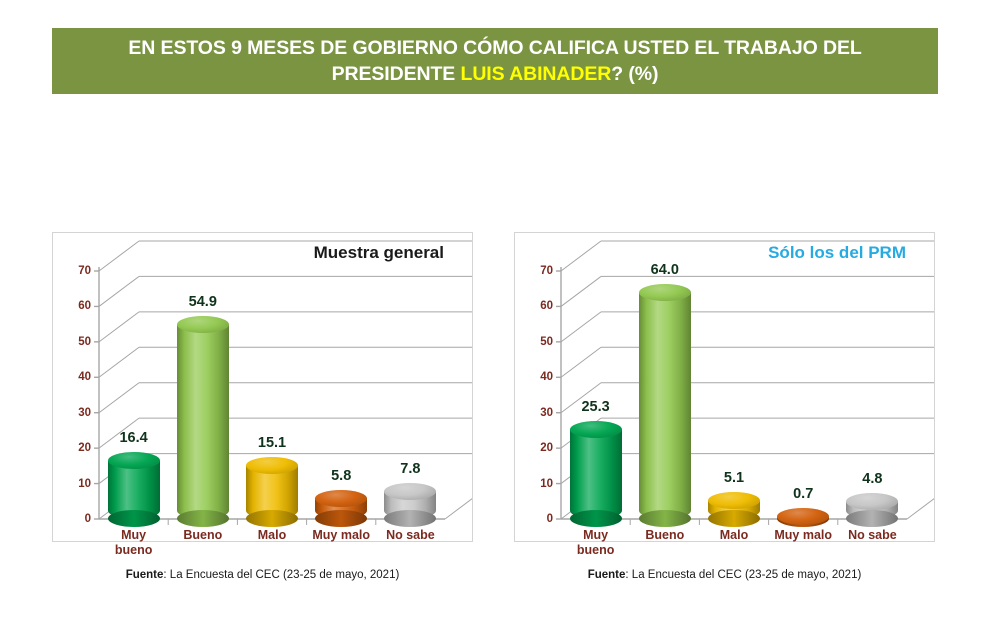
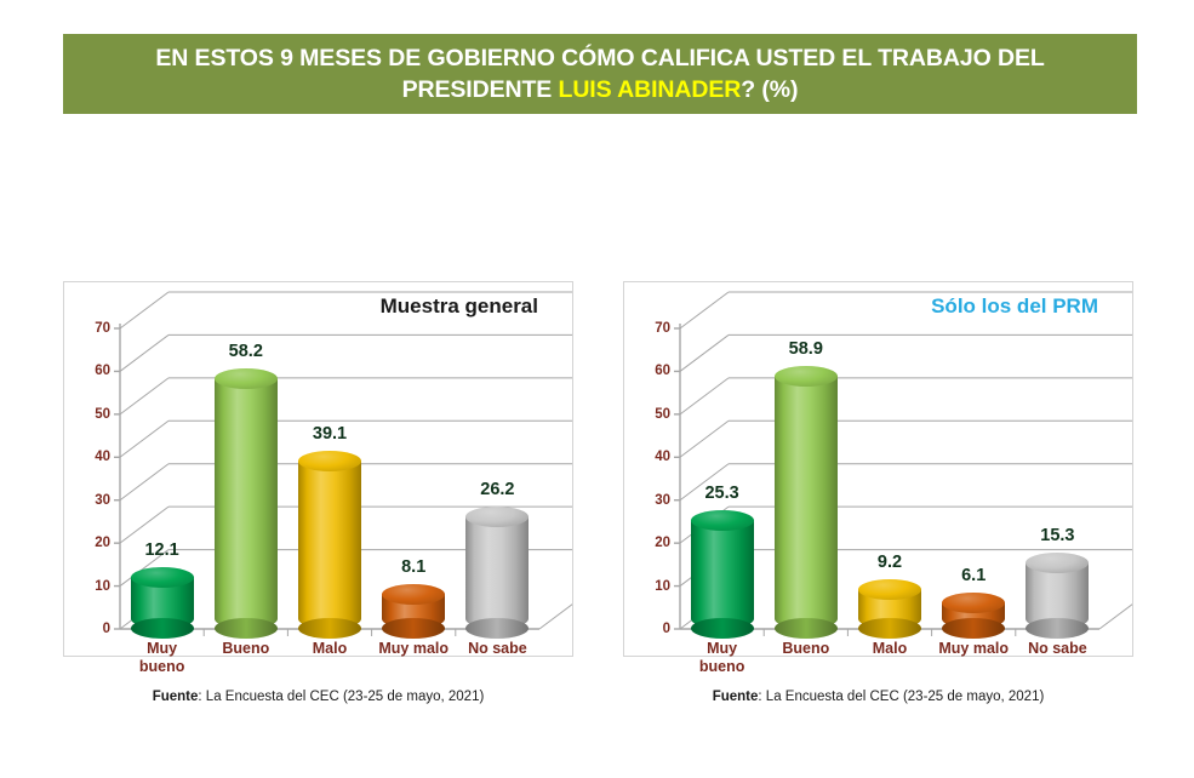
Muestra general/Muy bueno: 16.4 -> 12.1
Muestra general/Bueno: 54.9 -> 58.2
Muestra general/Malo: 15.1 -> 39.1
Muestra general/Muy malo: 5.8 -> 8.1
Muestra general/No sabe: 7.8 -> 26.2
Sólo los del PRM/Bueno: 64.0 -> 58.9
Sólo los del PRM/Malo: 5.1 -> 9.2
Sólo los del PRM/Muy malo: 0.7 -> 6.1
Sólo los del PRM/No sabe: 4.8 -> 15.3
